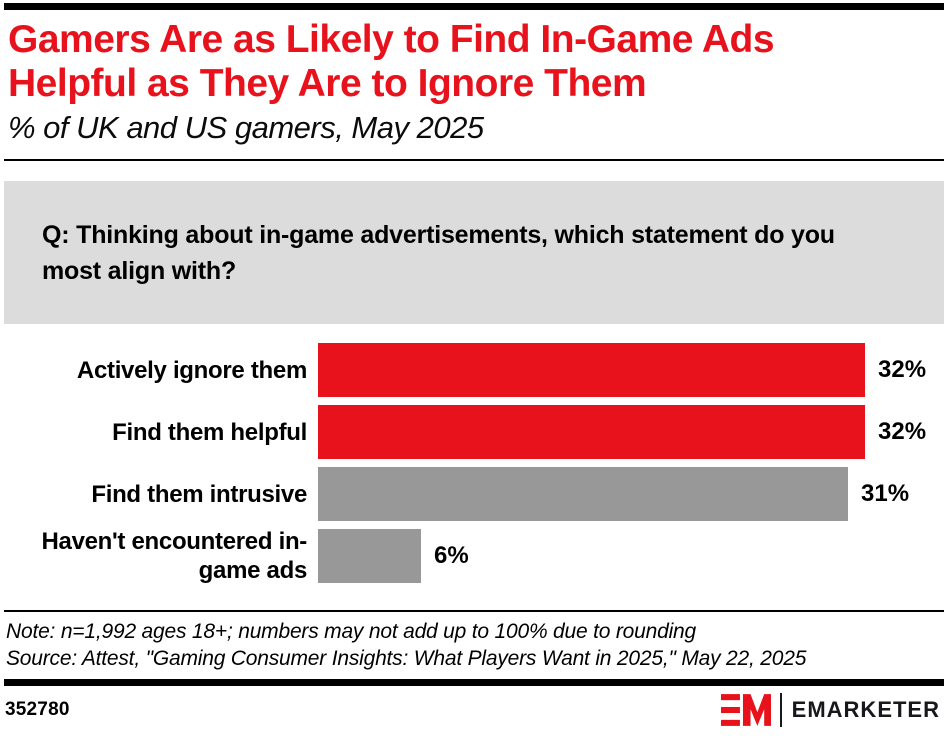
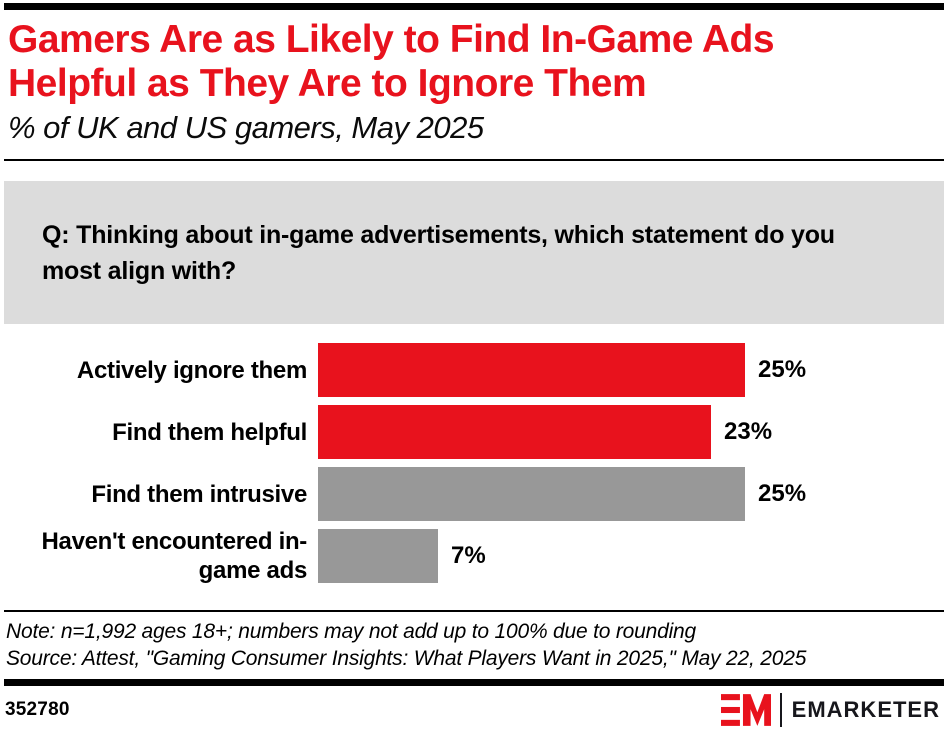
Actively ignore them: 32% -> 25%
Find them helpful: 32% -> 23%
Find them intrusive: 31% -> 25%
Haven't encountered in-game ads: 6% -> 7%
